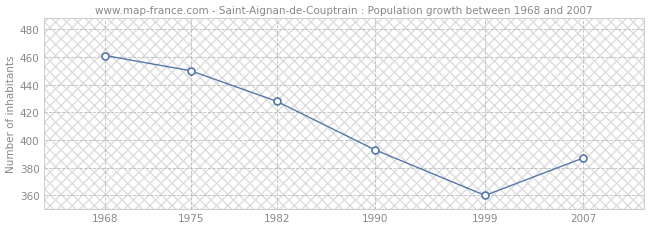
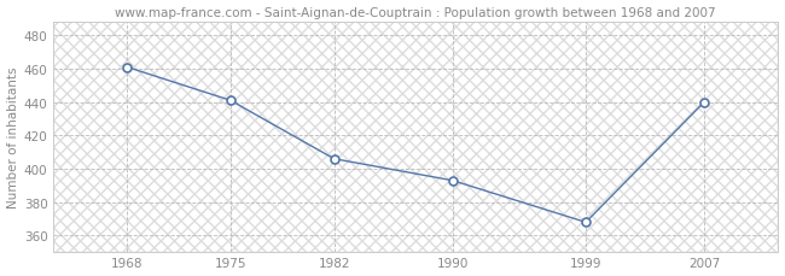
1975: 450 -> 441
1982: 428 -> 406
1999: 360 -> 368
2007: 387 -> 440
